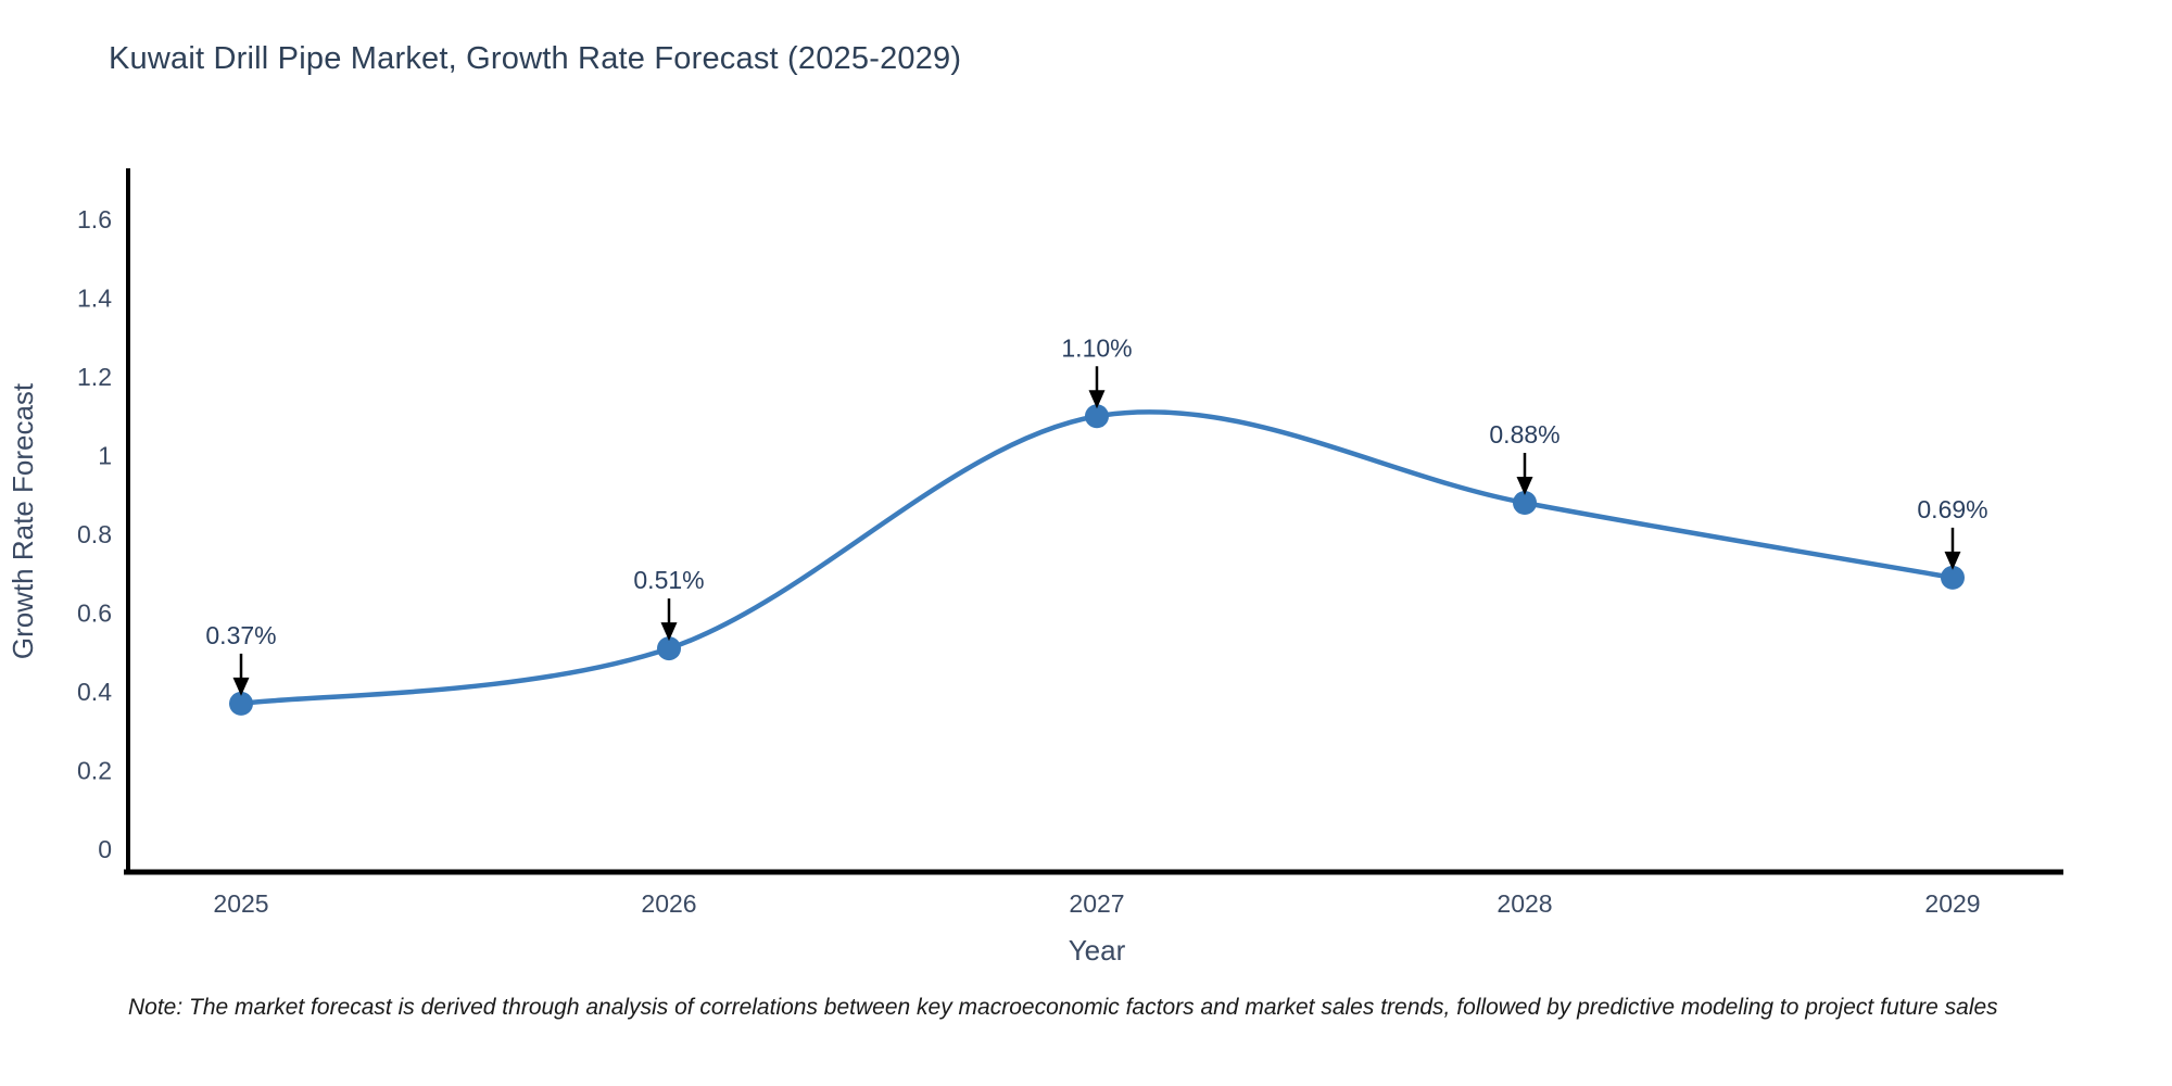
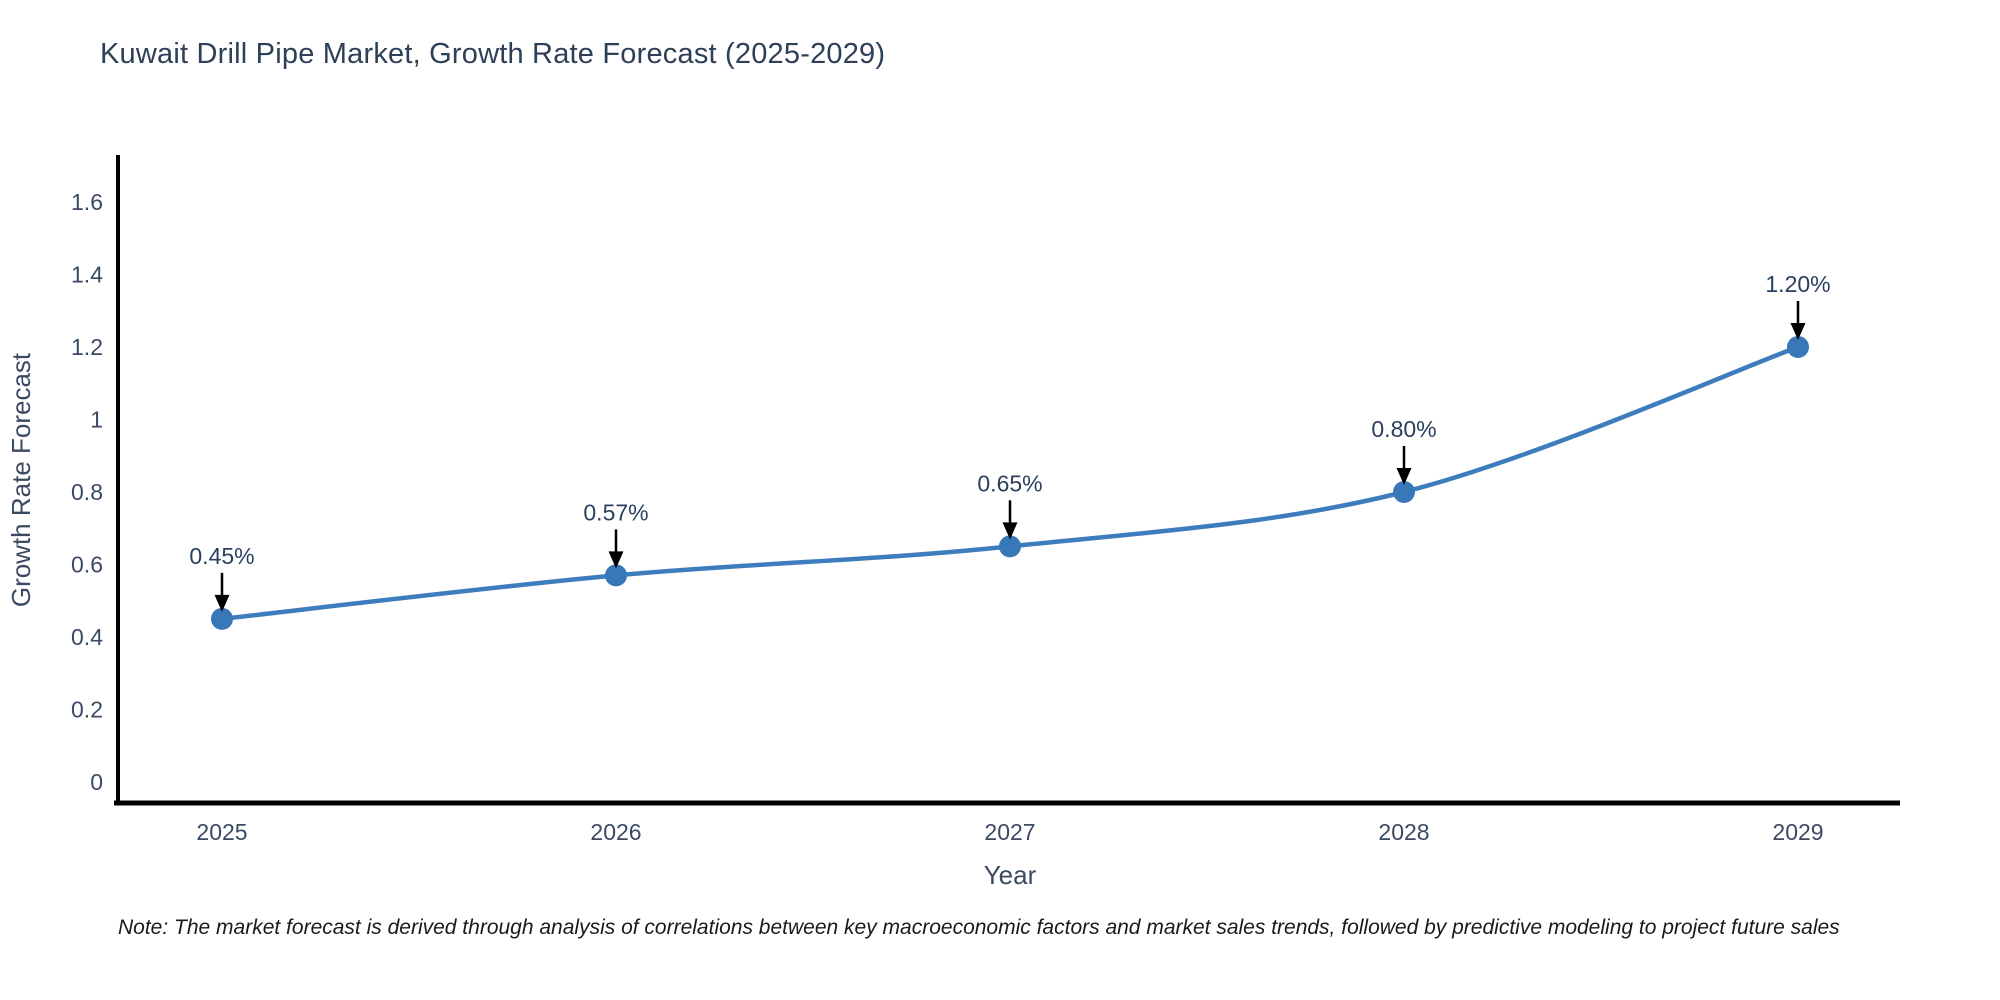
2025: 0.37% -> 0.45%
2026: 0.51% -> 0.57%
2027: 1.10% -> 0.65%
2028: 0.88% -> 0.80%
2029: 0.69% -> 1.20%
